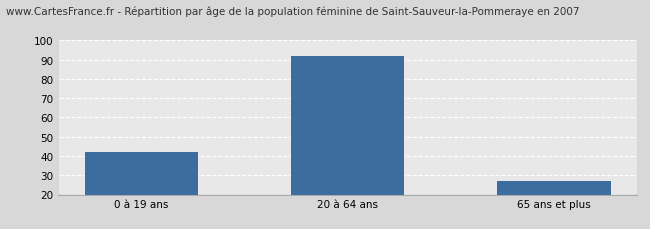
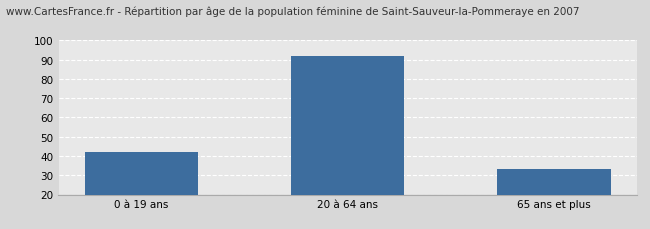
65 ans et plus: 27 -> 33
